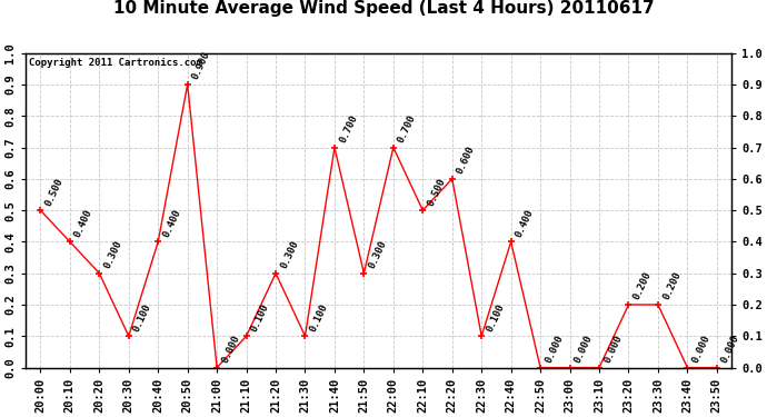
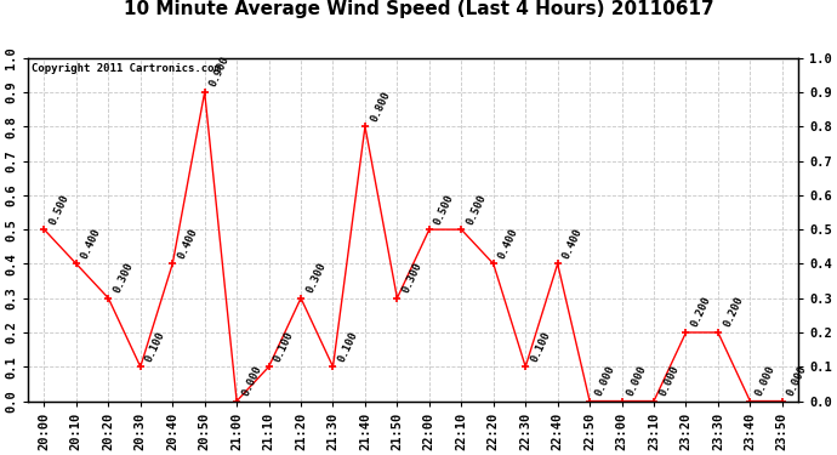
21:40: 0.700 -> 0.800
22:00: 0.700 -> 0.500
22:20: 0.600 -> 0.400
